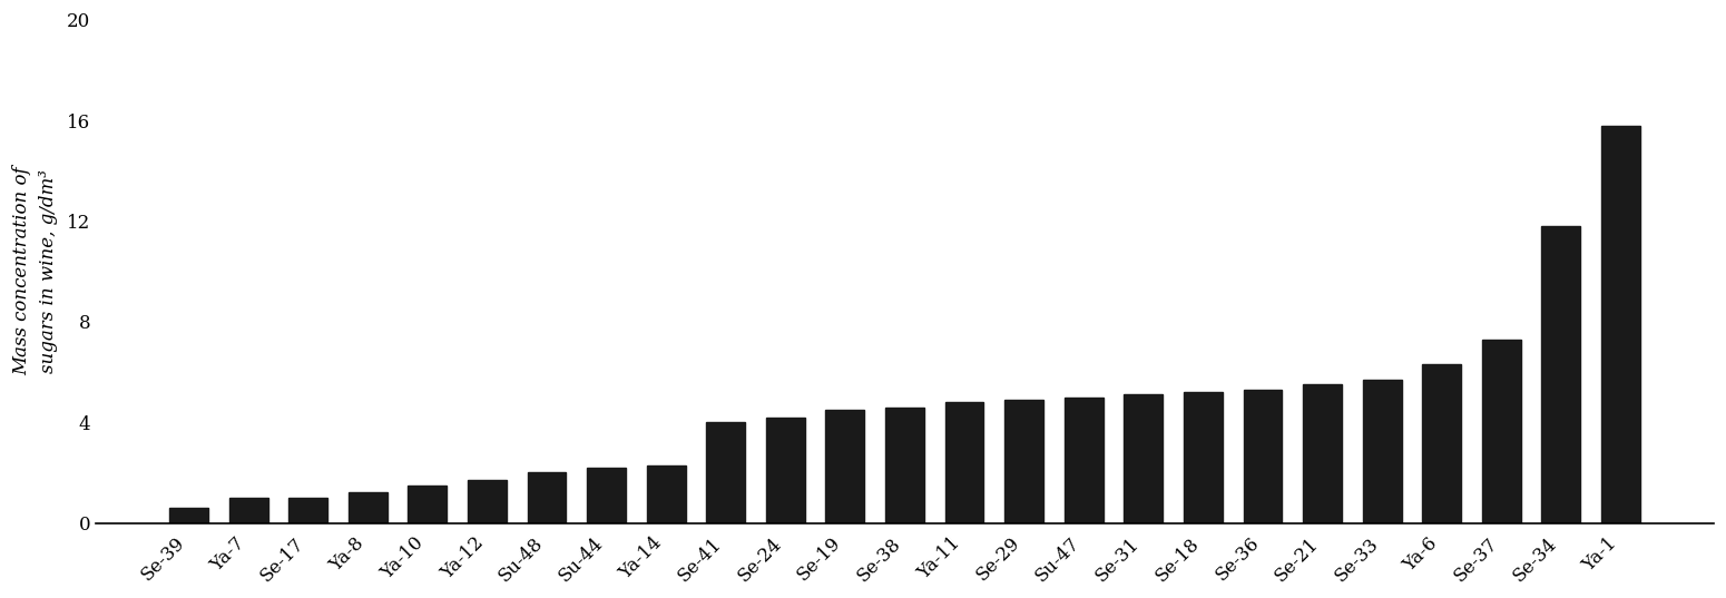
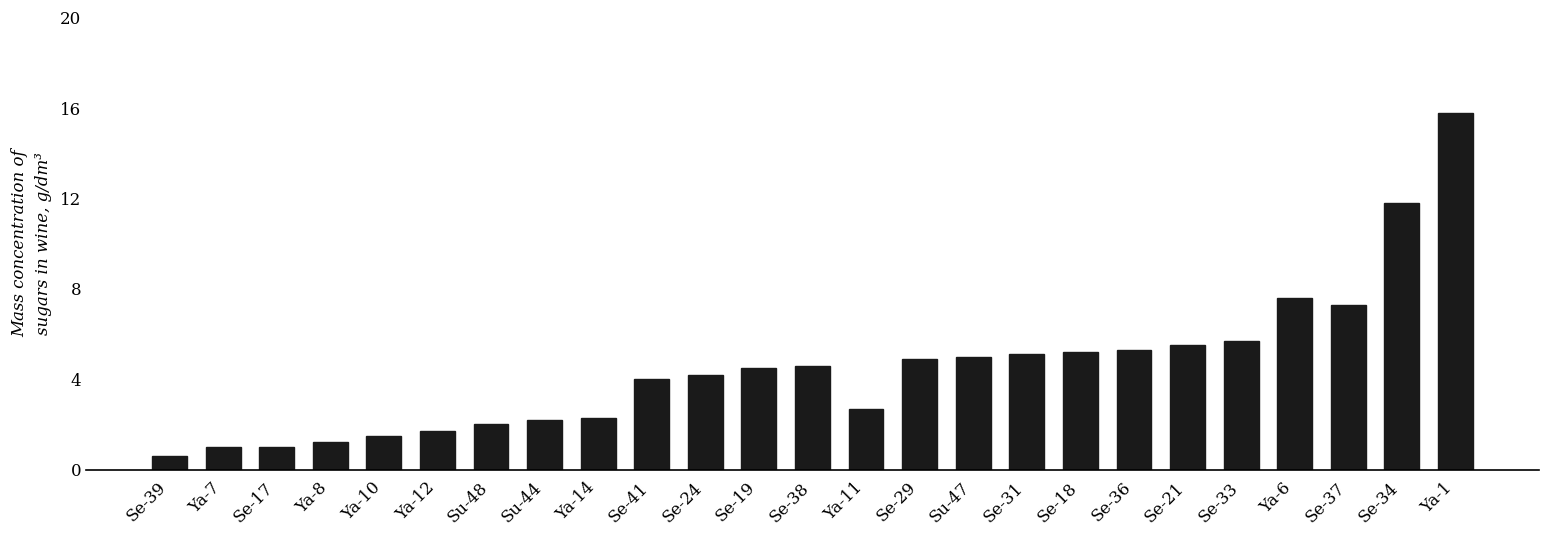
Ya-11: 4.8 -> 2.7
Ya-6: 6.3 -> 7.6
